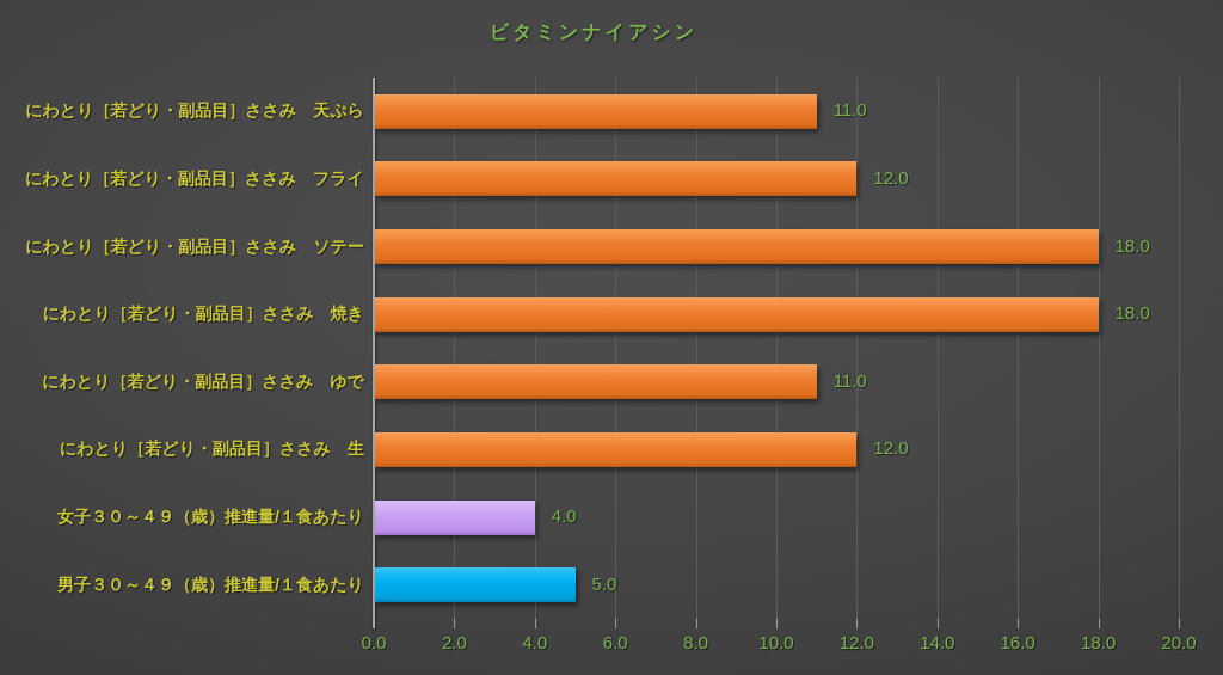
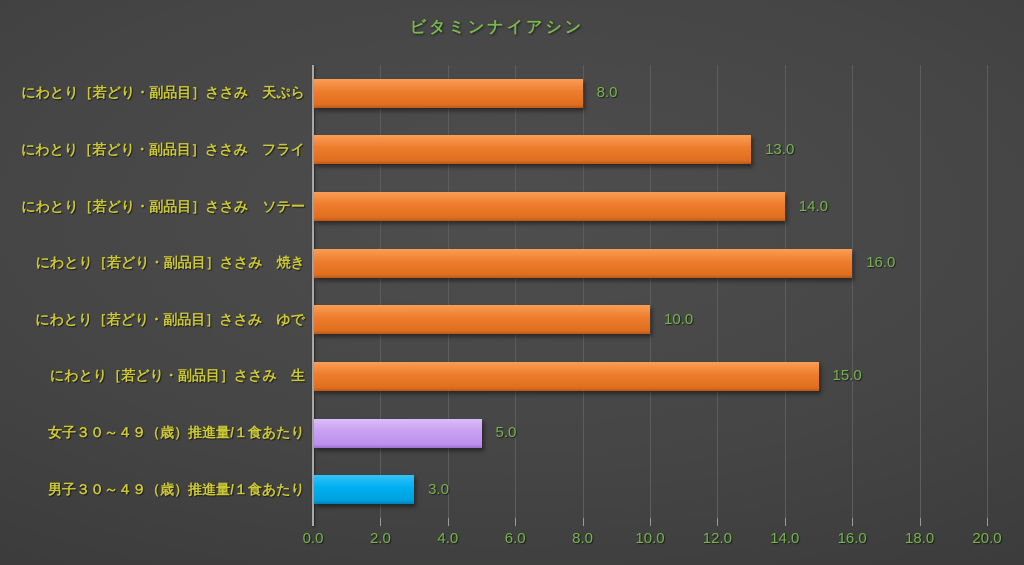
にわとり［若どり・副品目］ささみ 天ぷら: 11.0 -> 8.0
にわとり［若どり・副品目］ささみ フライ: 12.0 -> 13.0
にわとり［若どり・副品目］ささみ ソテー: 18.0 -> 14.0
にわとり［若どり・副品目］ささみ 焼き: 18.0 -> 16.0
にわとり［若どり・副品目］ささみ ゆで: 11.0 -> 10.0
にわとり［若どり・副品目］ささみ 生: 12.0 -> 15.0
女子３０～４９（歳）推進量/１食あたり: 4.0 -> 5.0
男子３０～４９（歳）推進量/１食あたり: 5.0 -> 3.0
